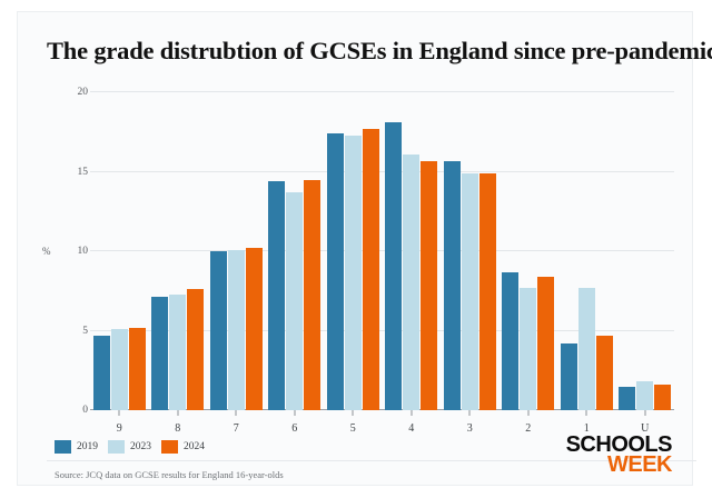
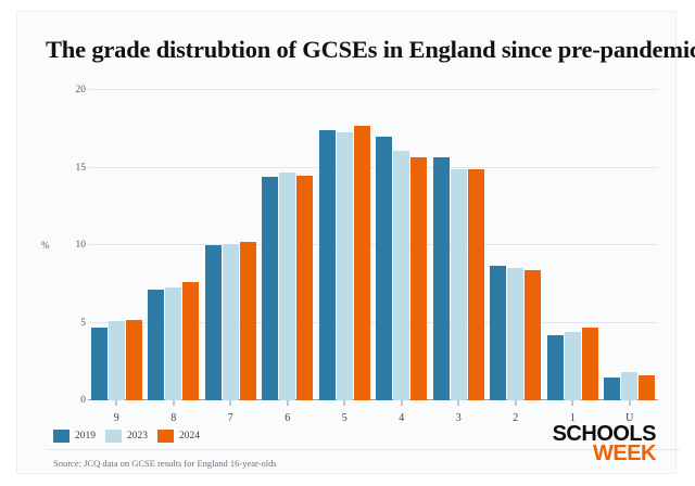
2023/6: 13.7 -> 14.7
2019/4: 18.1 -> 17.0
2023/2: 7.7 -> 8.5
2023/1: 7.7 -> 4.4
